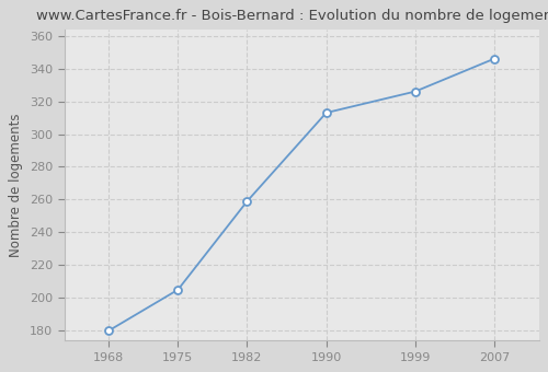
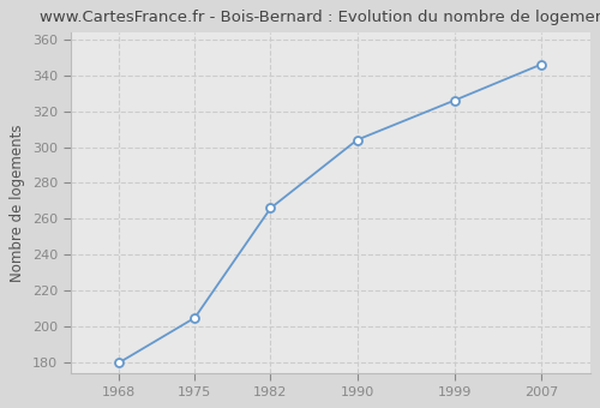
1982: 259 -> 266
1990: 313 -> 304
